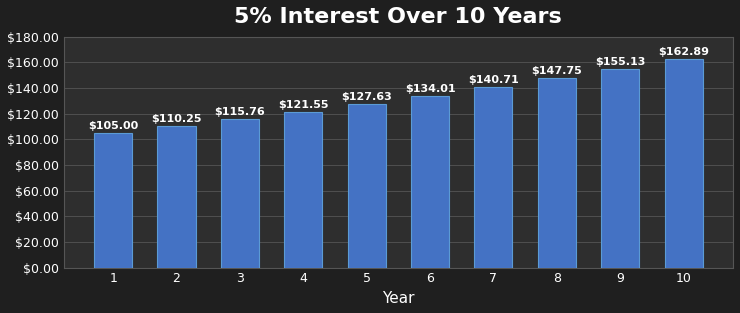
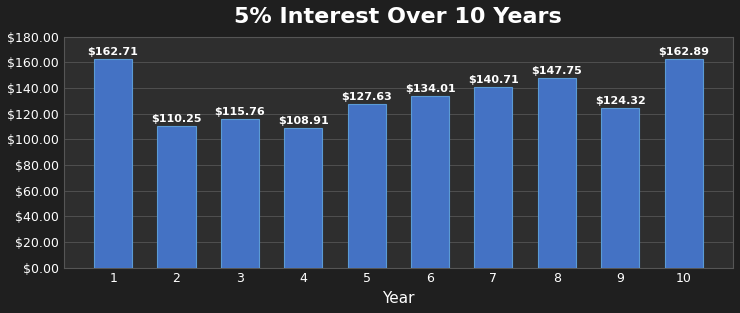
1: $105.00 -> $162.71
4: $121.55 -> $108.91
9: $155.13 -> $124.32
